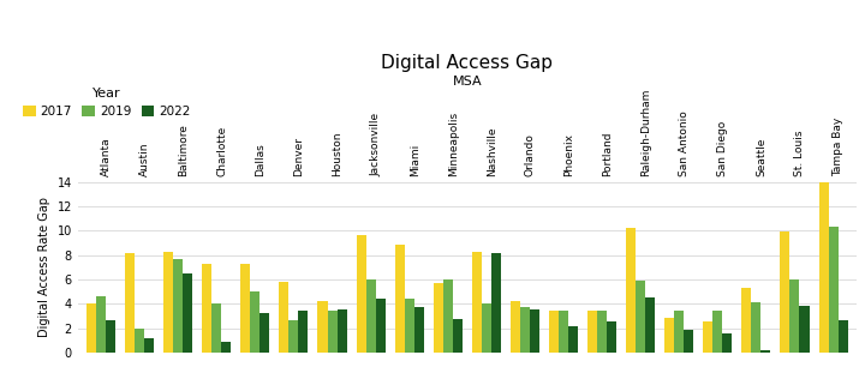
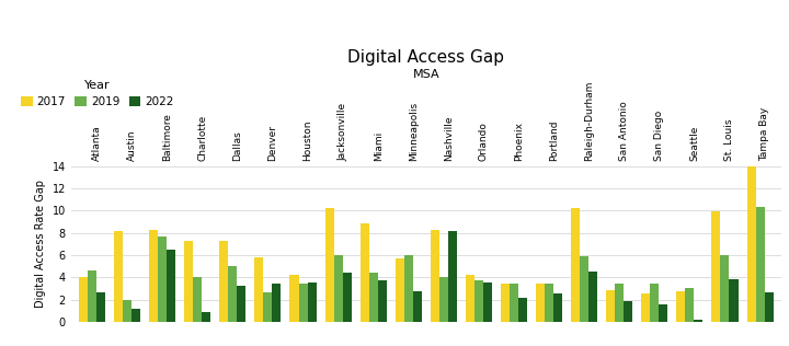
2017/Jacksonville: 9.6 -> 10.2
2017/Seattle: 5.3 -> 2.7
2019/Seattle: 4.1 -> 3.0
